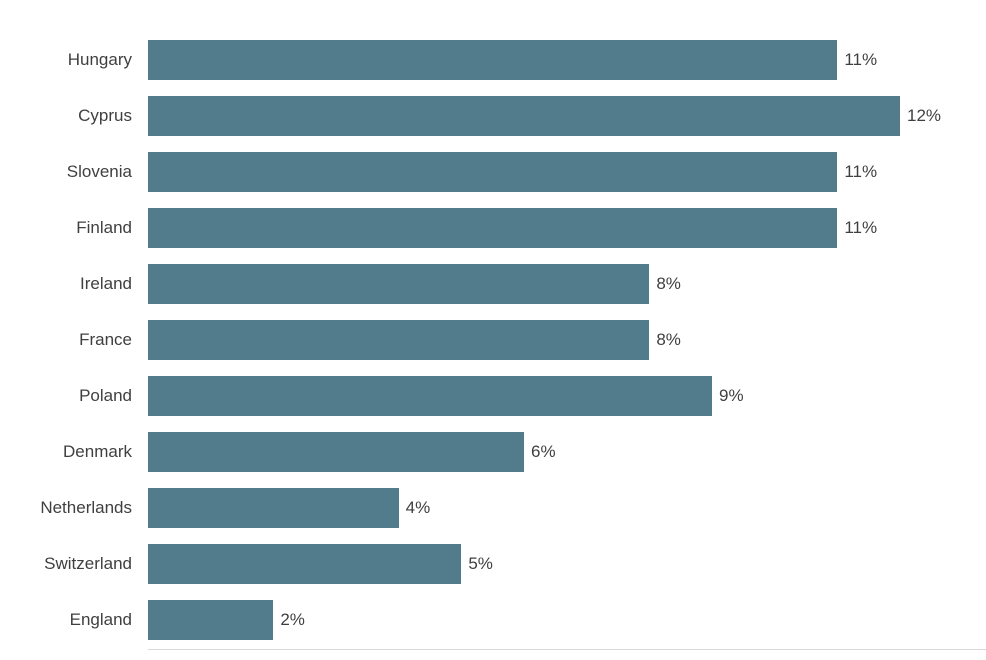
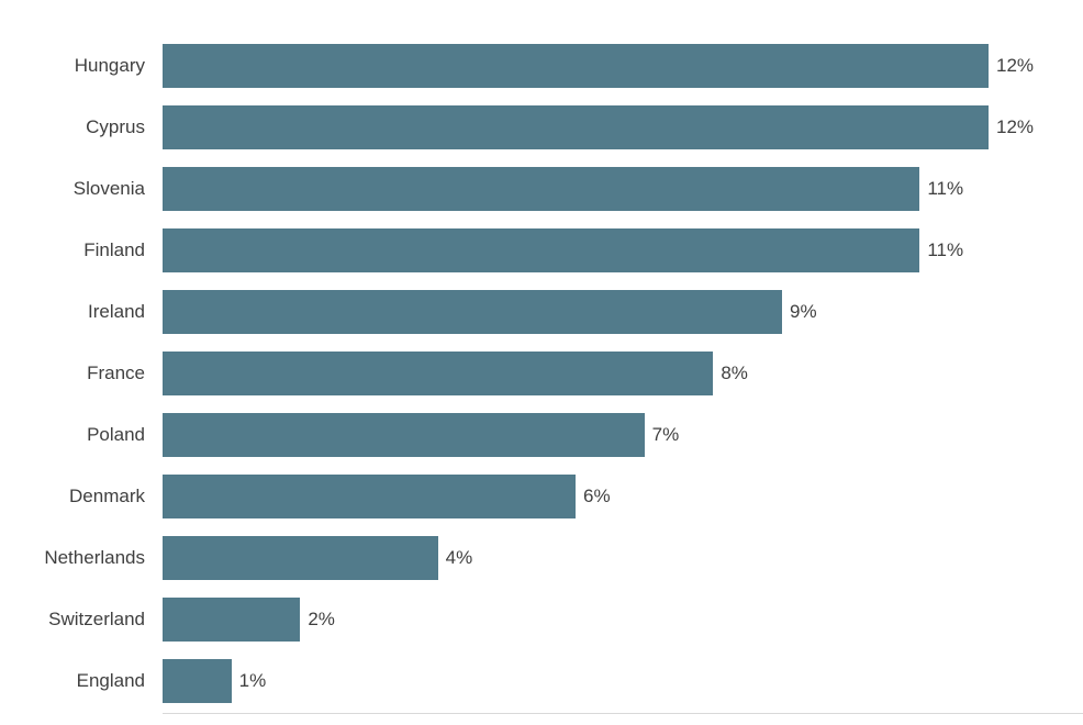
Hungary: 11% -> 12%
Ireland: 8% -> 9%
Poland: 9% -> 7%
Switzerland: 5% -> 2%
England: 2% -> 1%
